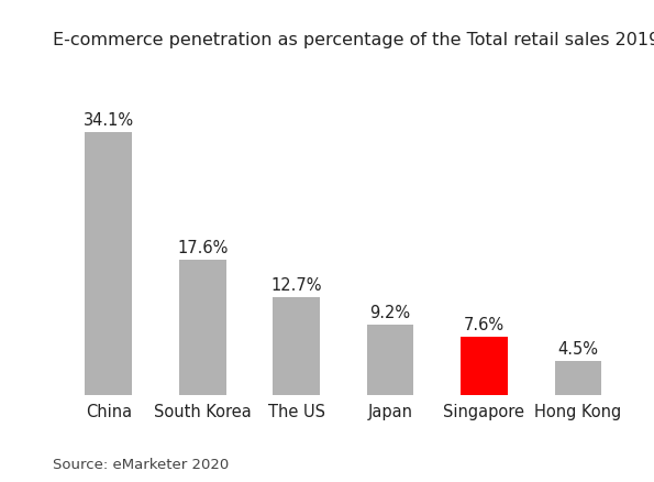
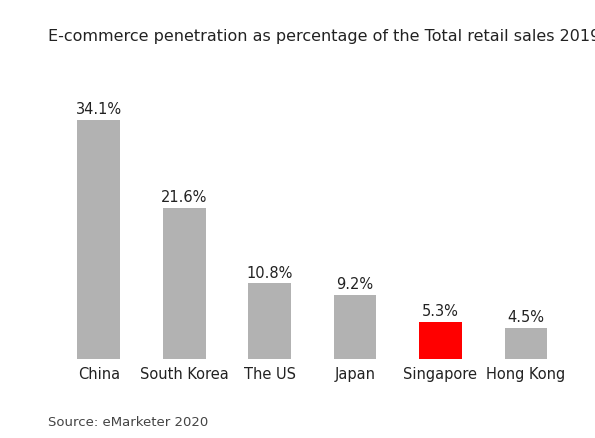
South Korea: 17.6% -> 21.6%
The US: 12.7% -> 10.8%
Singapore: 7.6% -> 5.3%
